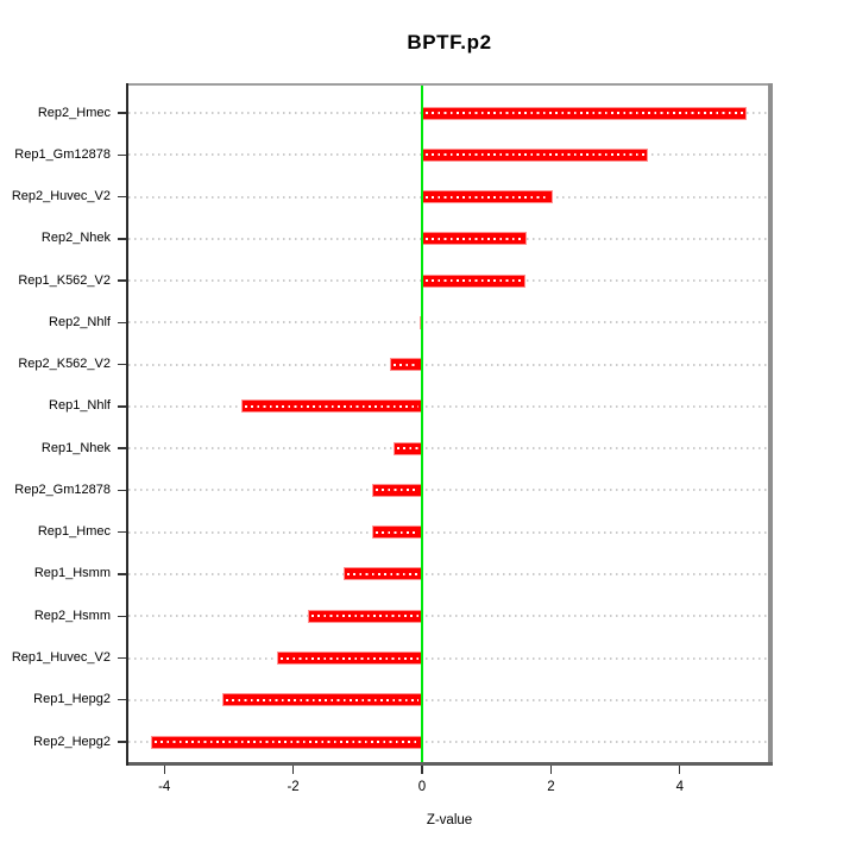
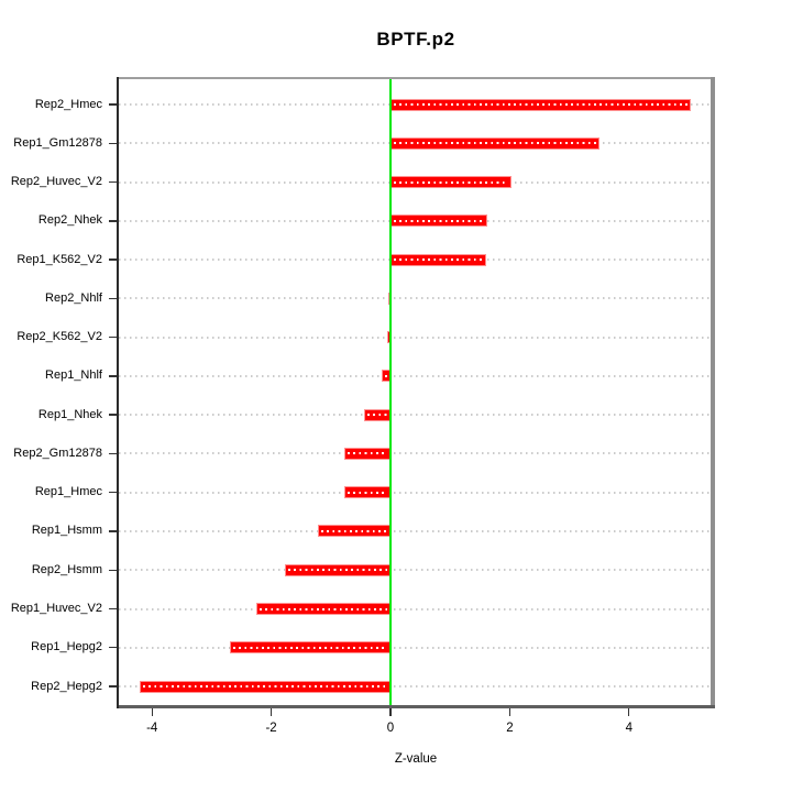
Rep2_K562_V2: -0.5 -> -0.1
Rep1_Nhlf: -2.8 -> -0.1
Rep1_Hepg2: -3.1 -> -2.7
